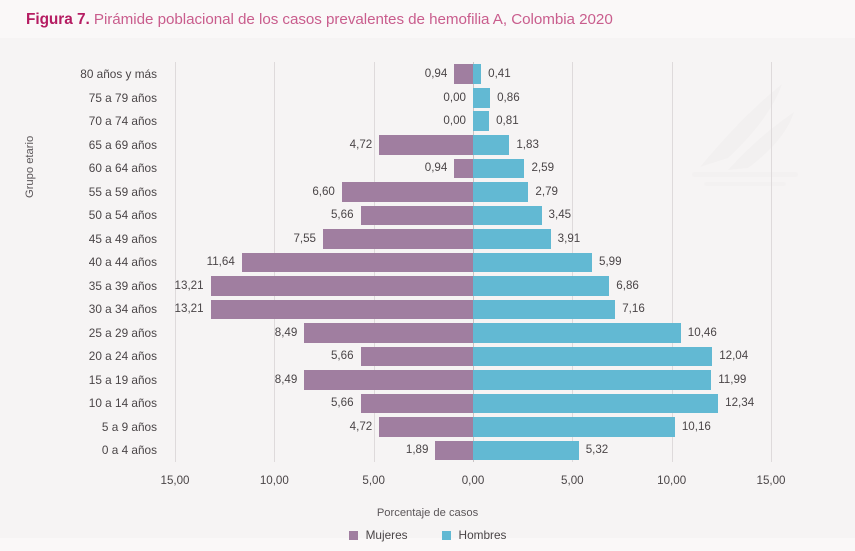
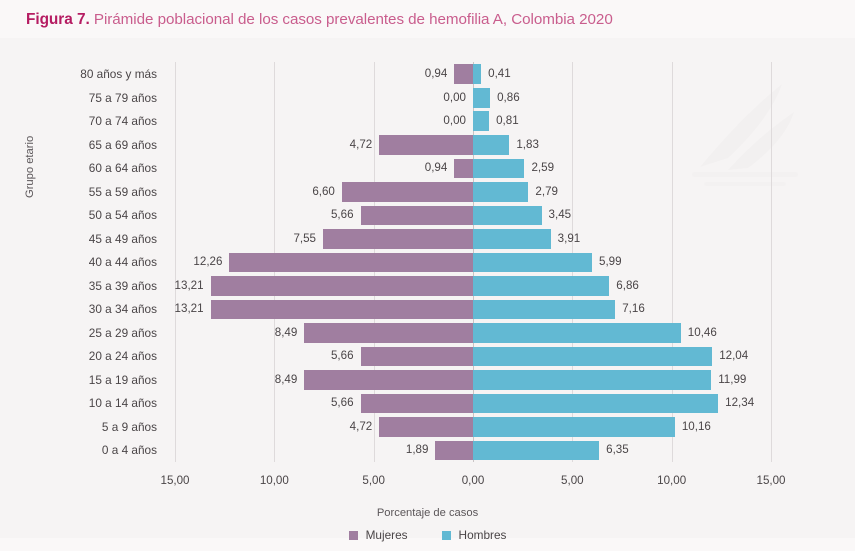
Mujeres/40 a 44 años: 11,64 -> 12,26
Hombres/0 a 4 años: 5,32 -> 6,35
